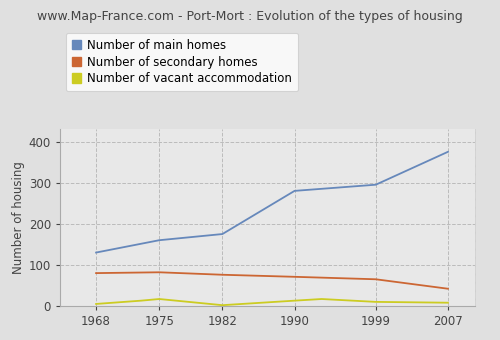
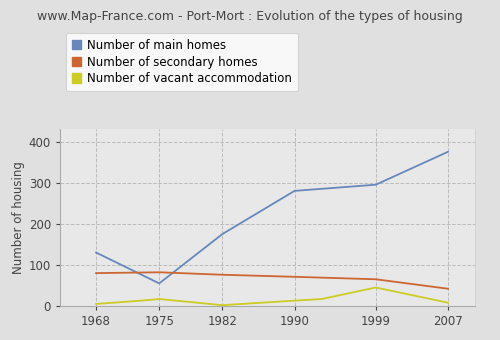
Number of main homes/1975: 160 -> 55
Number of vacant accommodation/1999: 10 -> 45
